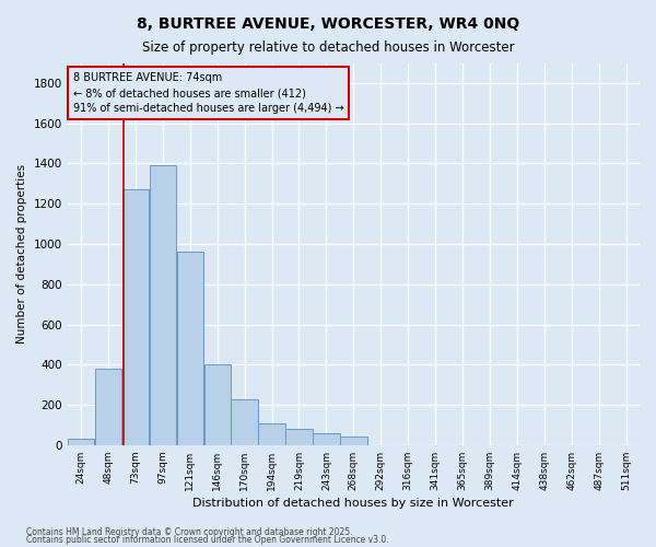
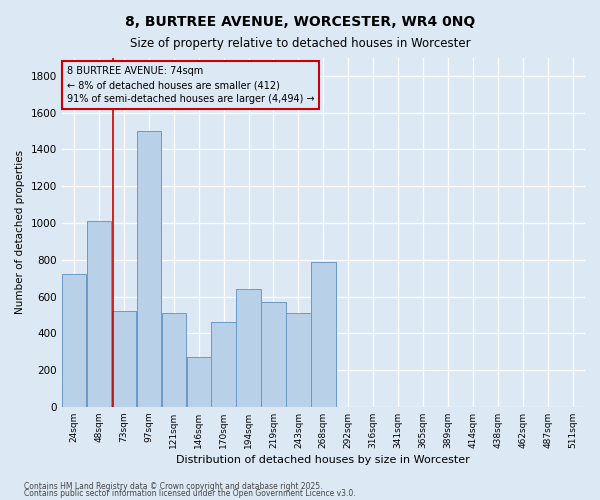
24sqm: 30 -> 720
48sqm: 380 -> 1010
73sqm: 1270 -> 520
97sqm: 1390 -> 1500
121sqm: 960 -> 510
146sqm: 400 -> 270
170sqm: 230 -> 460
194sqm: 110 -> 640
219sqm: 80 -> 570
243sqm: 60 -> 510
268sqm: 40 -> 790
